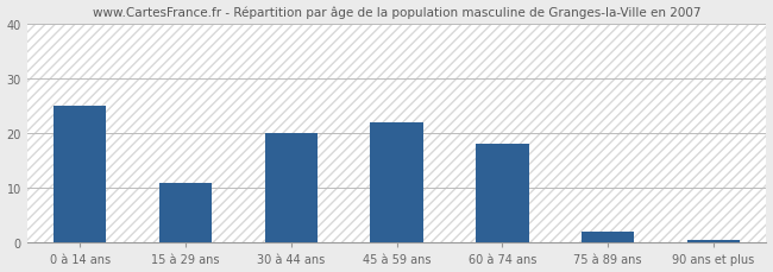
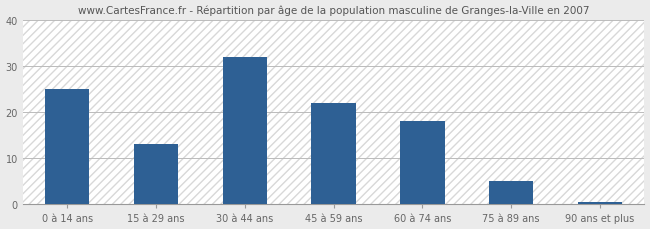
15 à 29 ans: 11.0 -> 13.0
30 à 44 ans: 20.0 -> 32.0
75 à 89 ans: 2.0 -> 5.0
